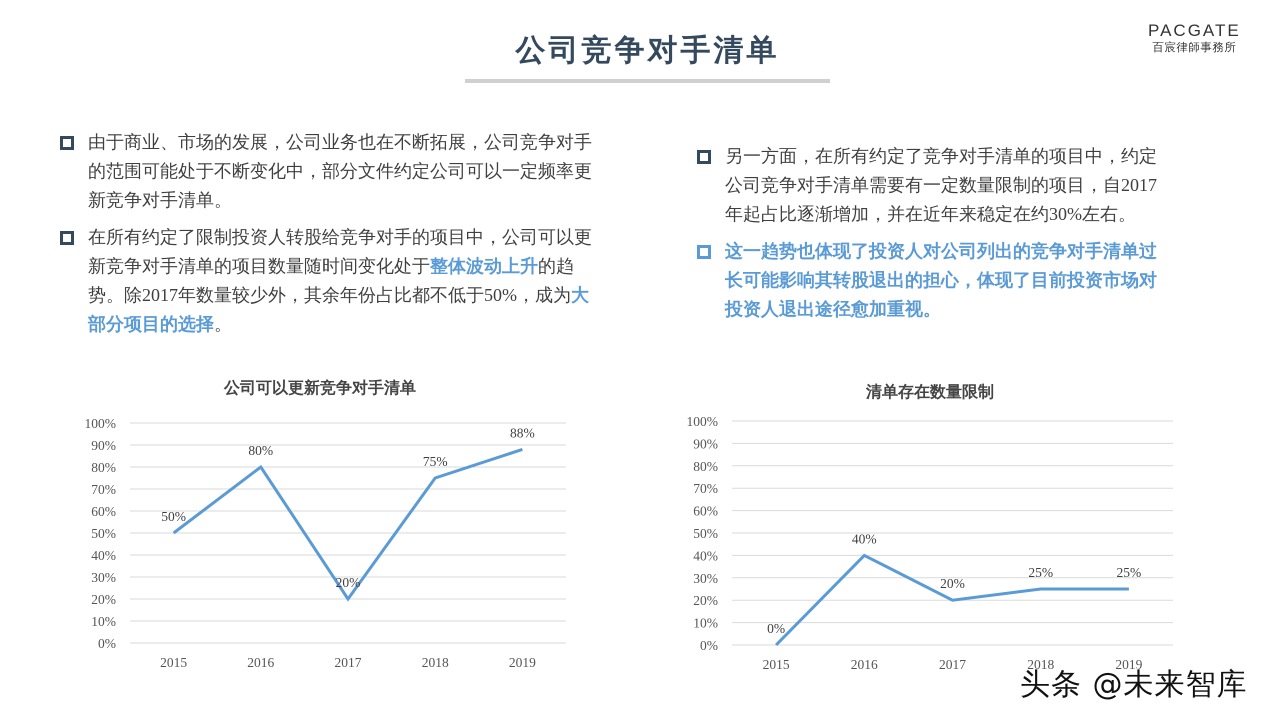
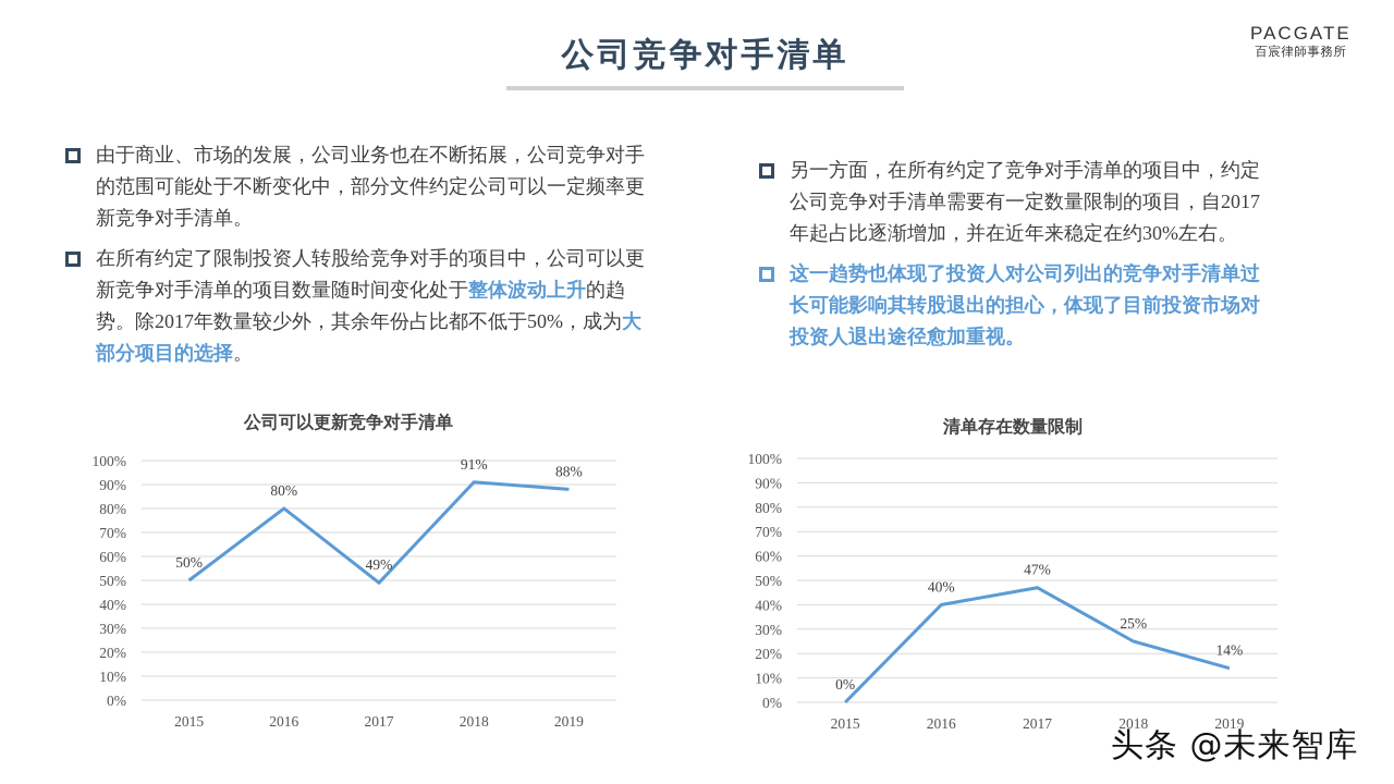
公司可以更新竞争对手清单/2017: 20% -> 49%
公司可以更新竞争对手清单/2018: 75% -> 91%
清单存在数量限制/2017: 20% -> 47%
清单存在数量限制/2019: 25% -> 14%
